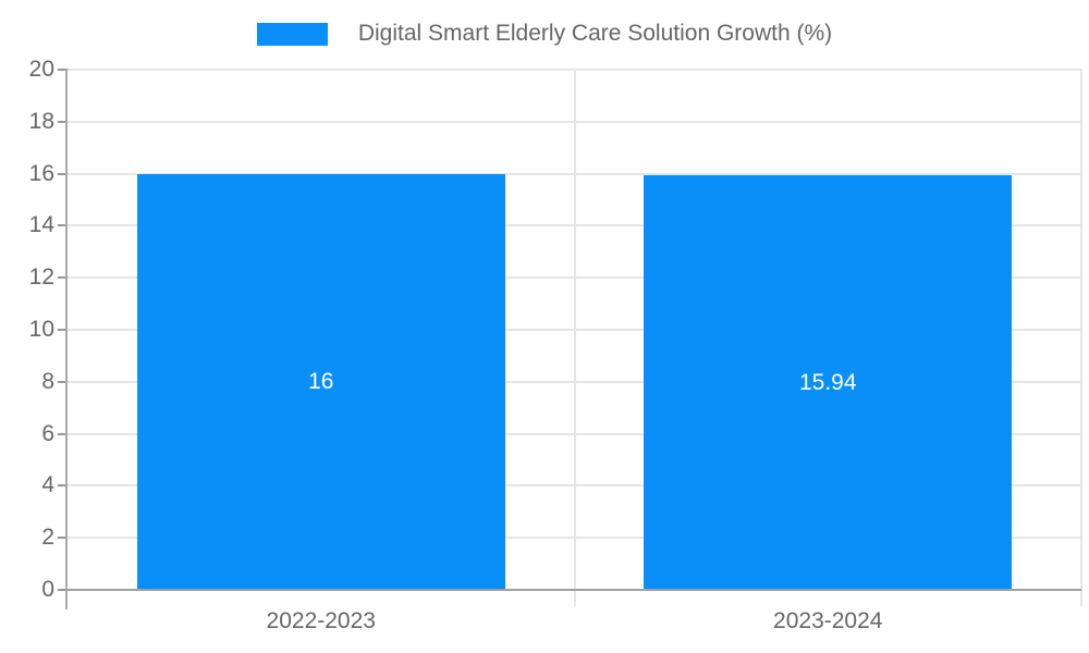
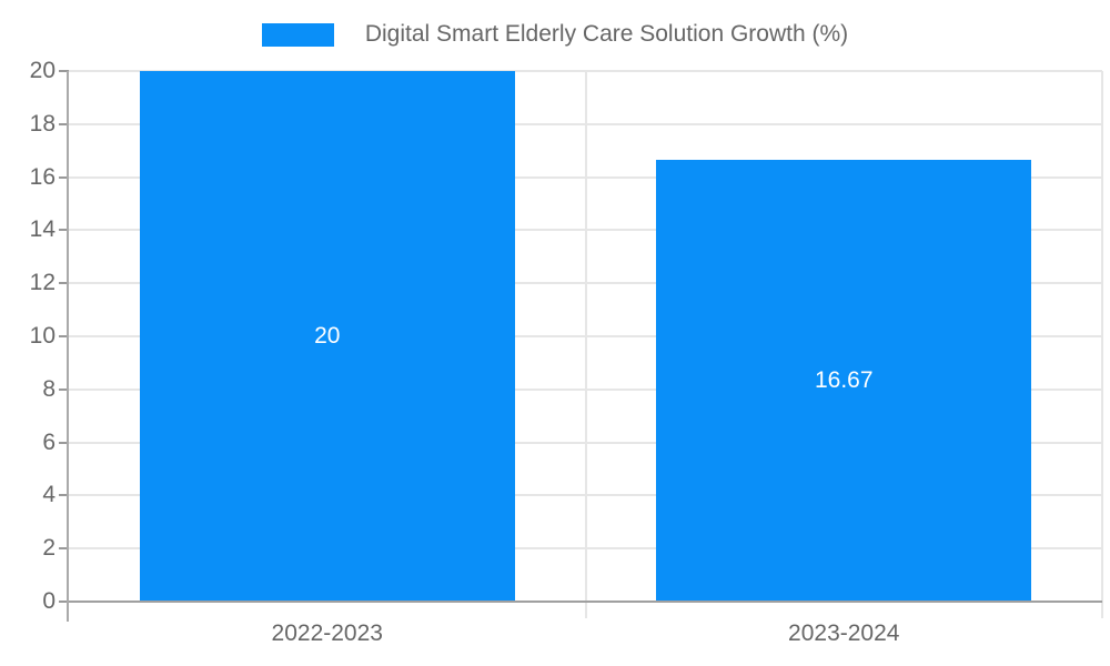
2022-2023: 16 -> 20
2023-2024: 15.94 -> 16.67
